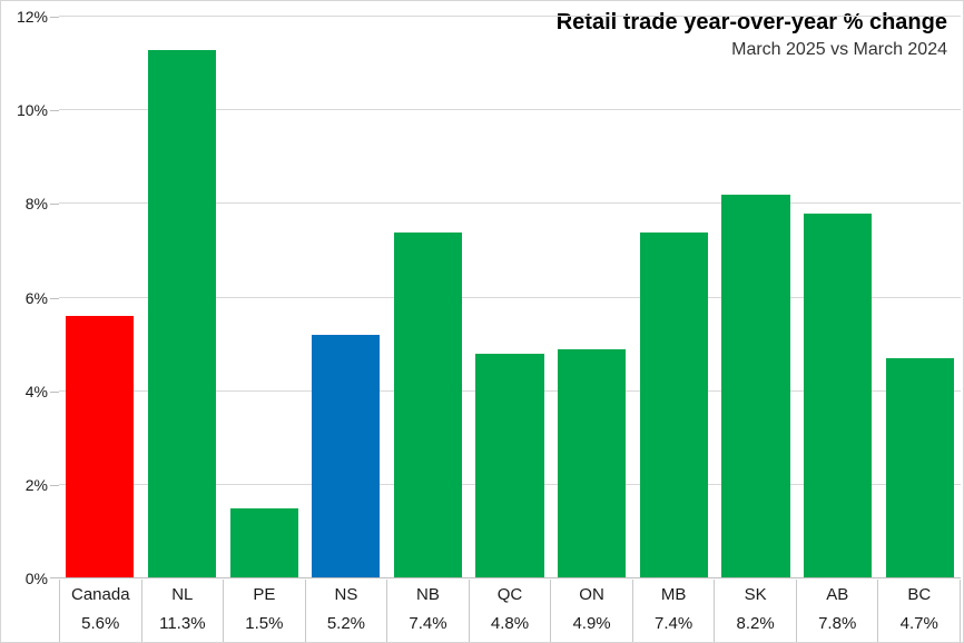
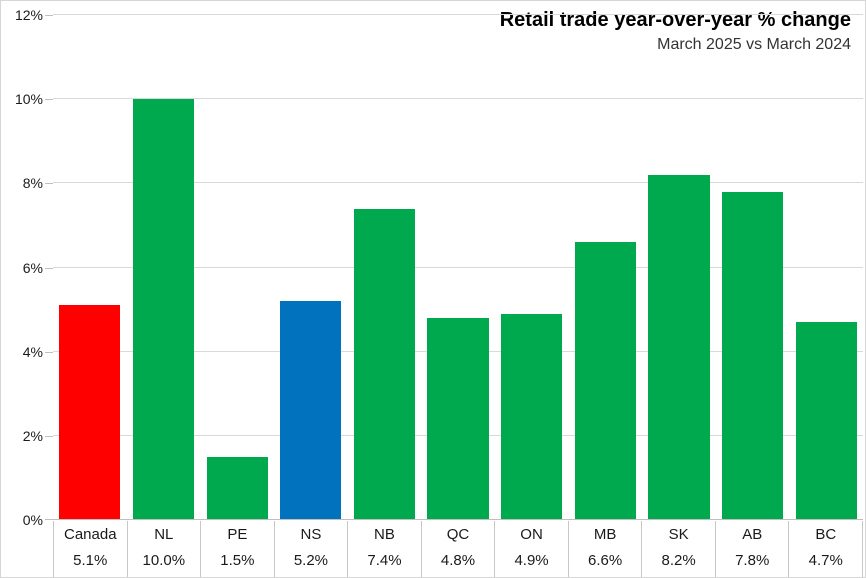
Canada: 5.6% -> 5.1%
NL: 11.3% -> 10.0%
MB: 7.4% -> 6.6%
